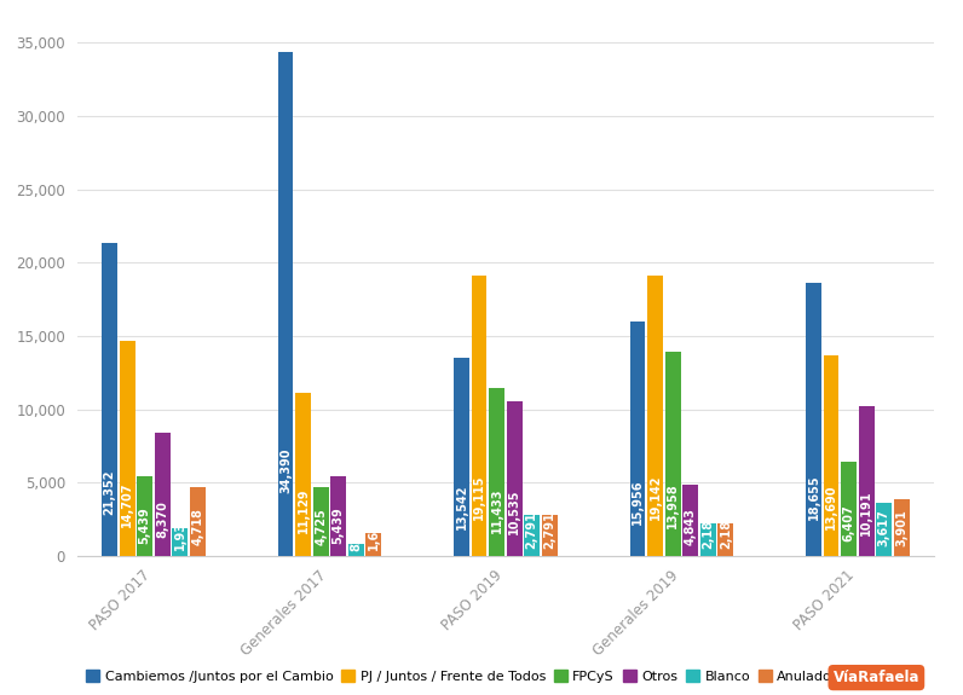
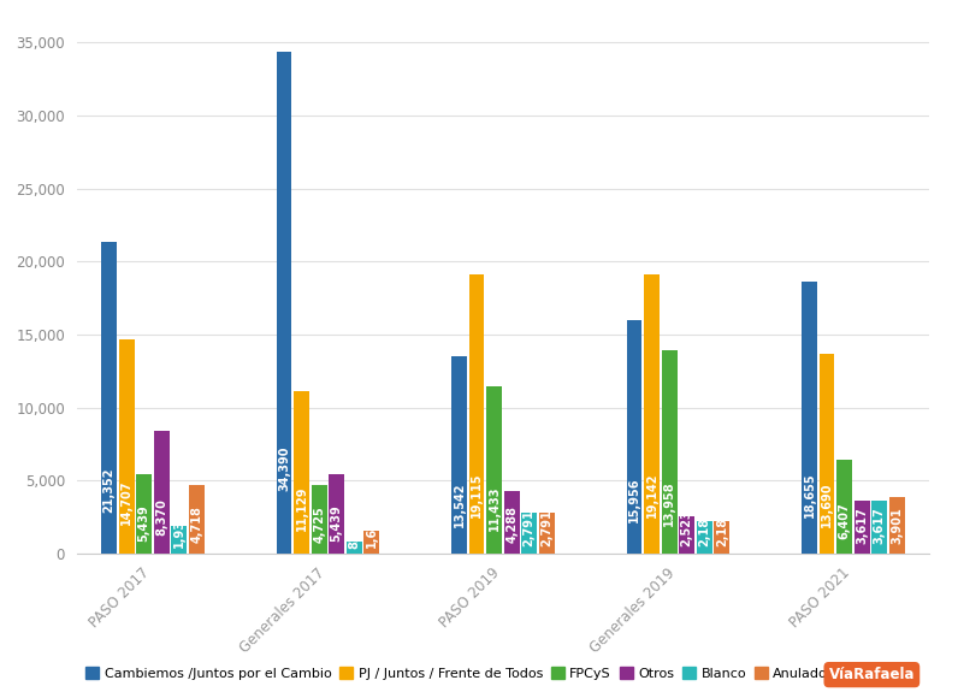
Otros/PASO 2019: 10,535 -> 4,288
Otros/Generales 2019: 4,843 -> 2,523
Otros/PASO 2021: 10,191 -> 3,617
